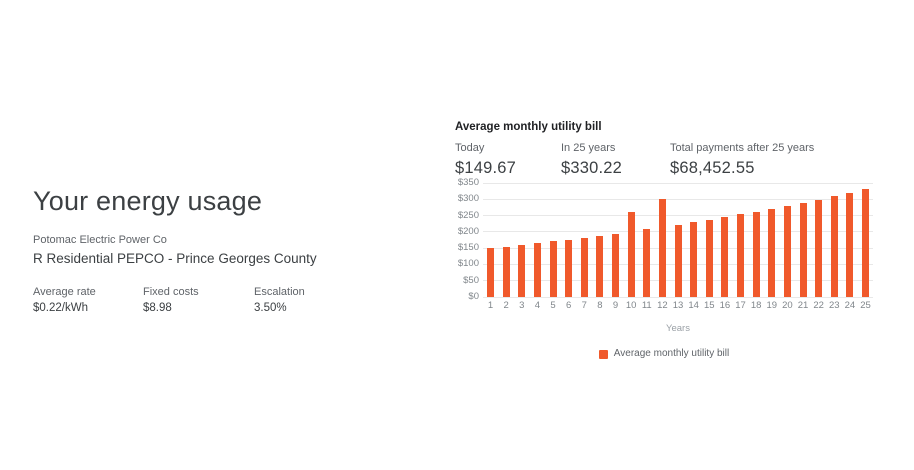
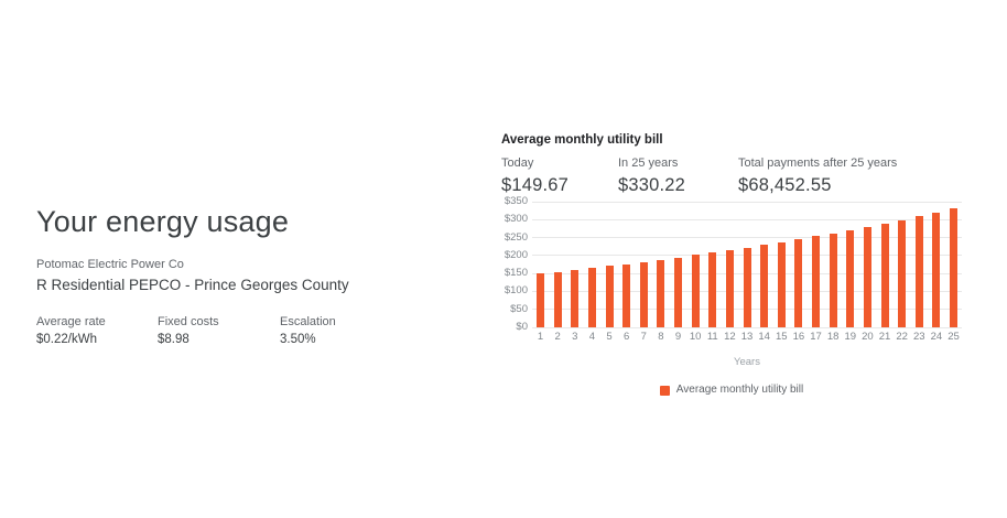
10: $260 -> $200
12: $300 -> $220
